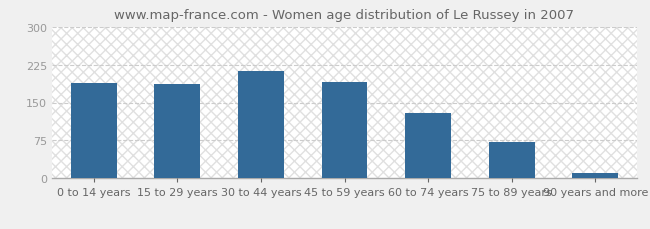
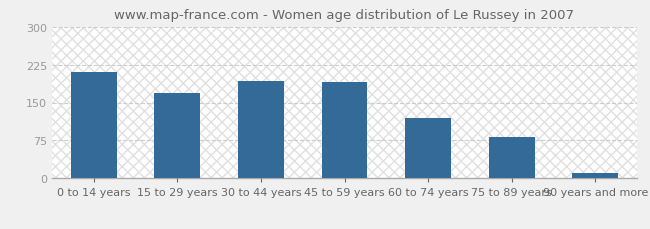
0 to 14 years: 188 -> 210
15 to 29 years: 186 -> 168
30 to 44 years: 212 -> 193
60 to 74 years: 130 -> 120
75 to 89 years: 72 -> 82
